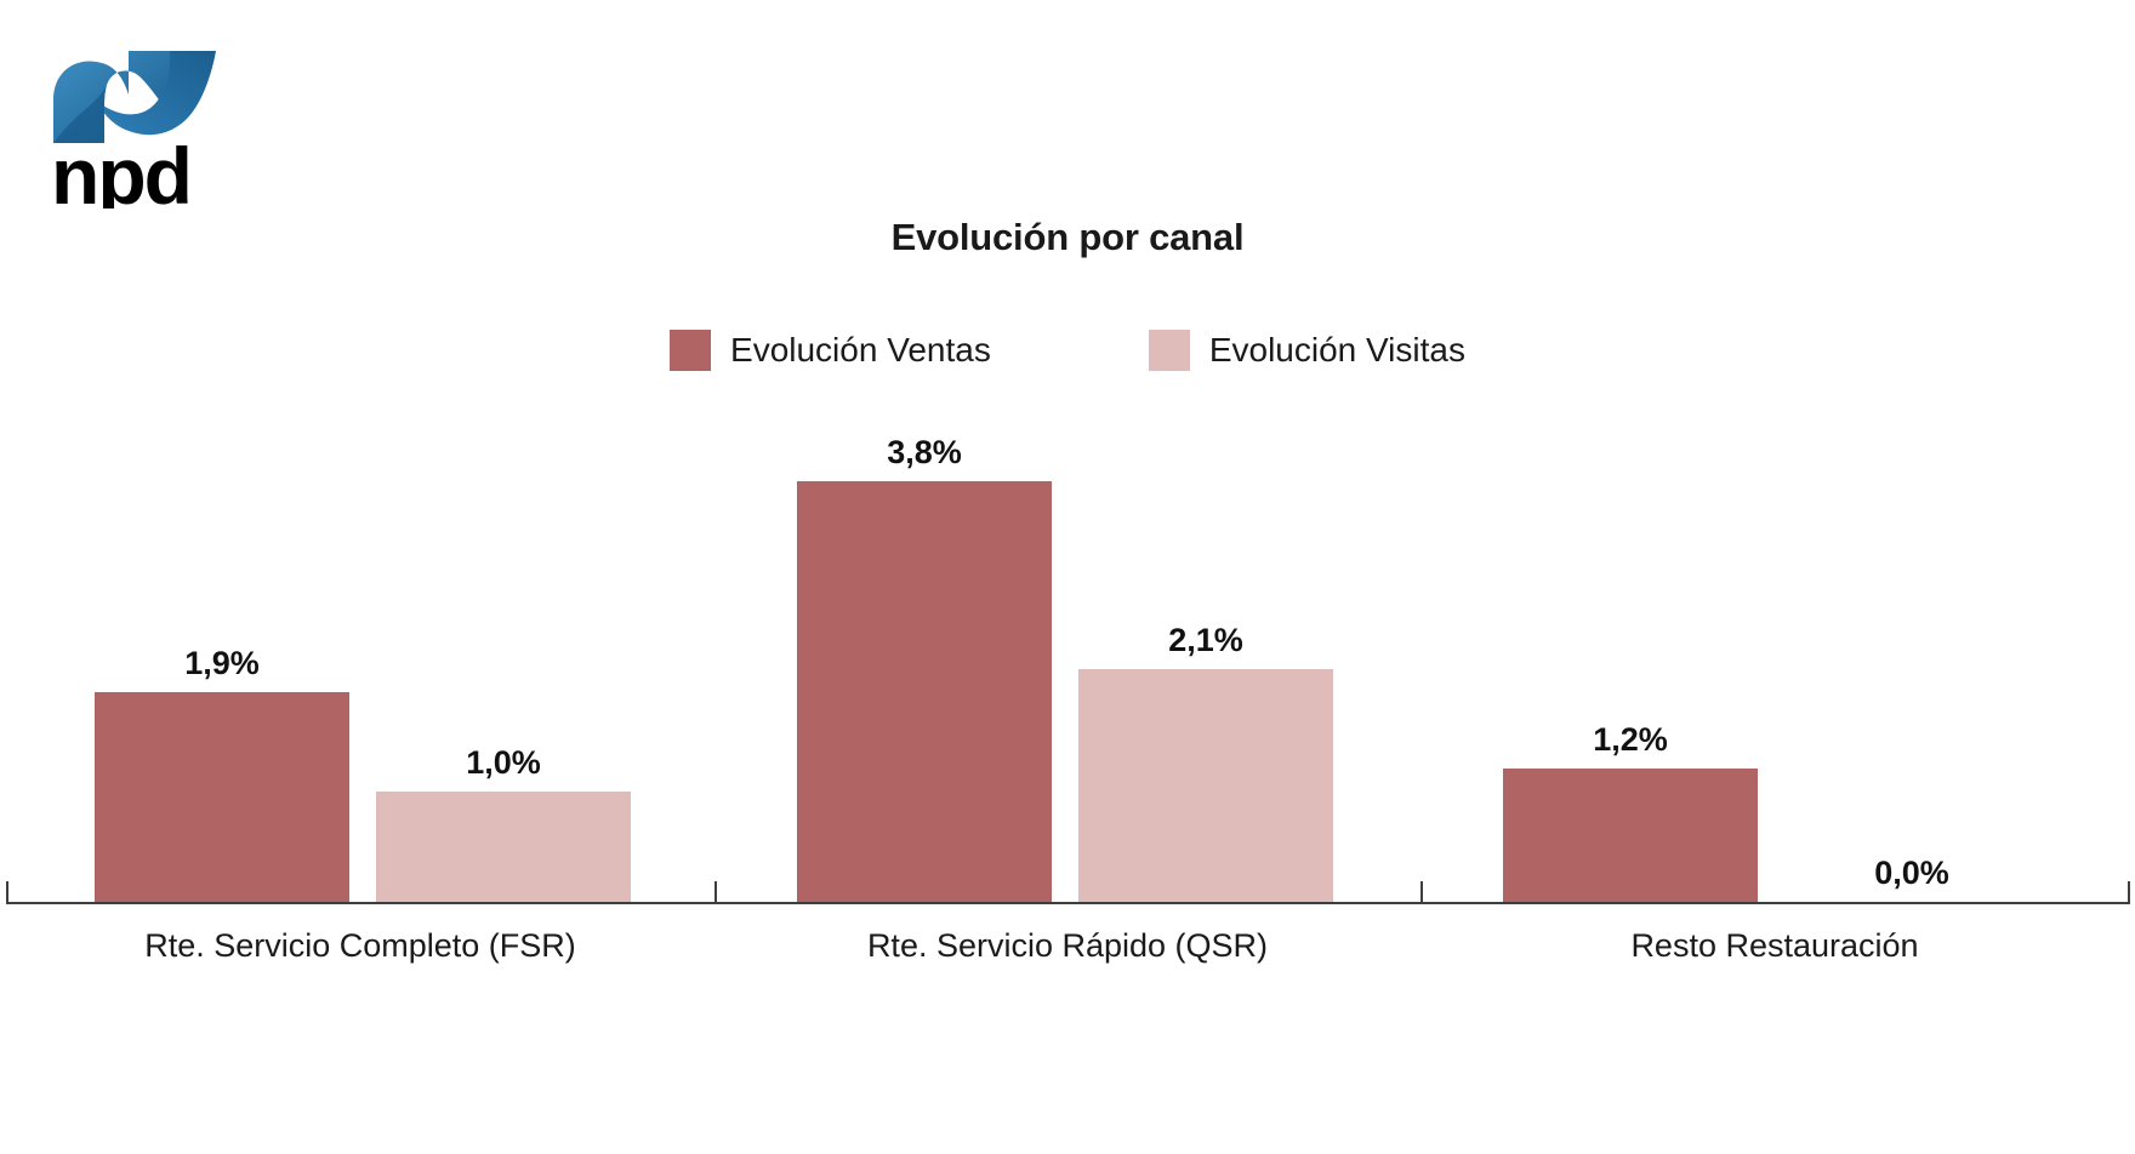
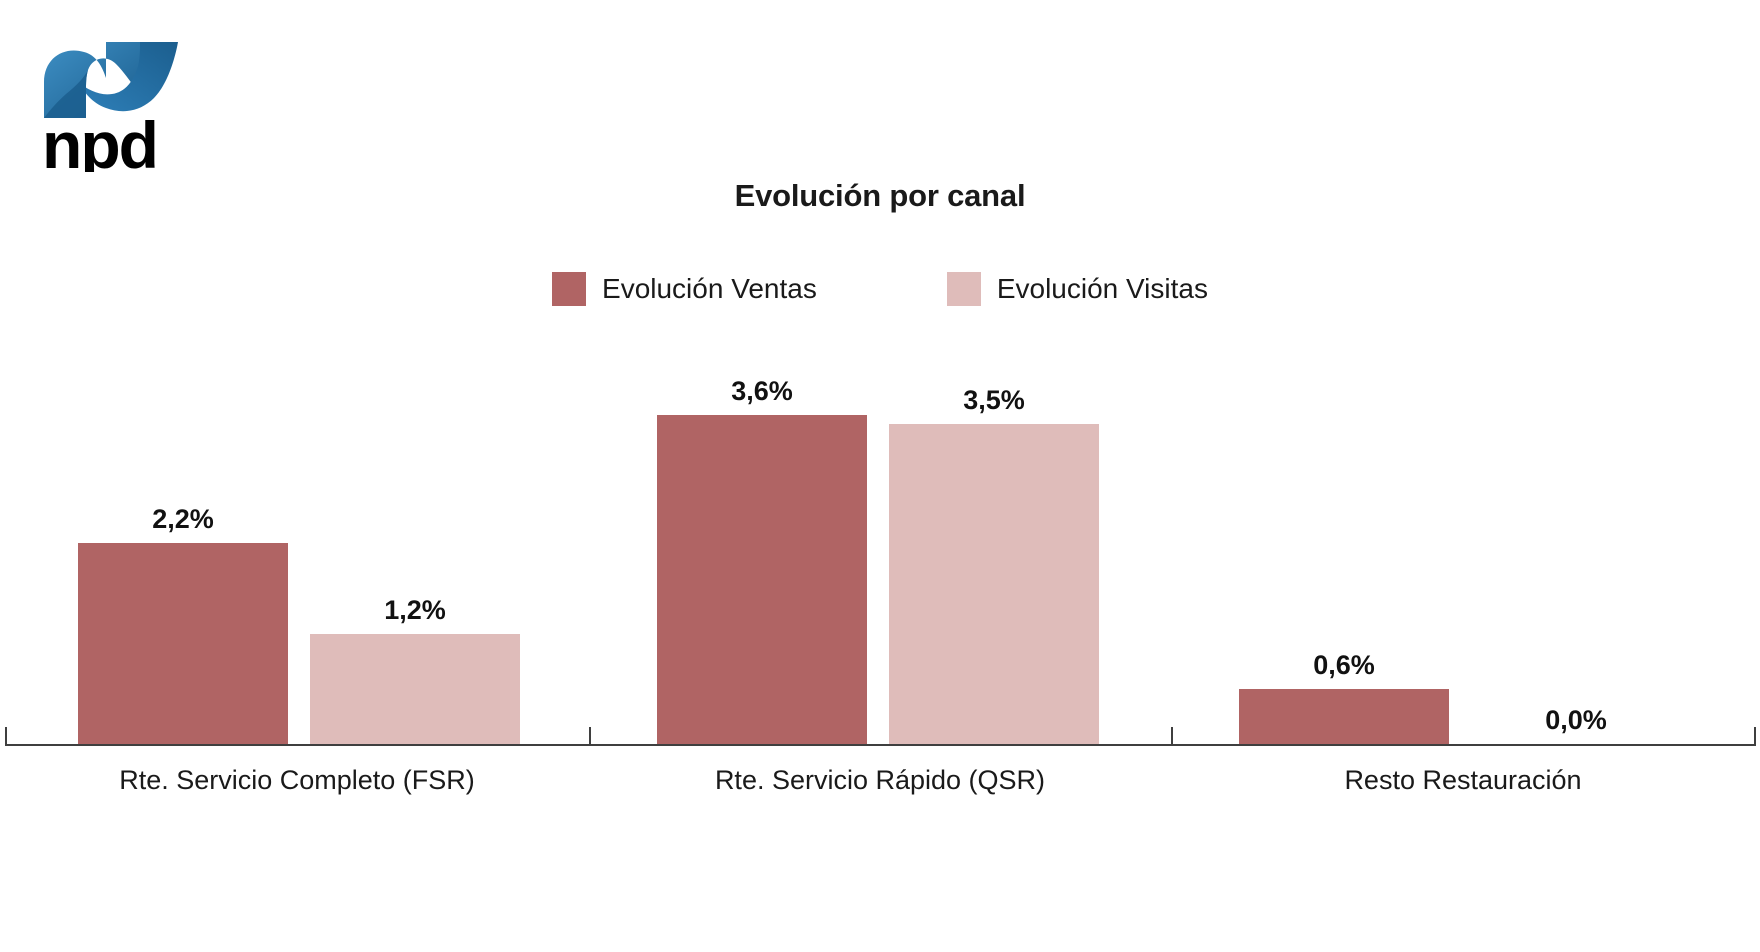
Evolución Ventas/Rte. Servicio Completo (FSR): 1,9% -> 2,2%
Evolución Visitas/Rte. Servicio Completo (FSR): 1,0% -> 1,2%
Evolución Ventas/Rte. Servicio Rápido (QSR): 3,8% -> 3,6%
Evolución Visitas/Rte. Servicio Rápido (QSR): 2,1% -> 3,5%
Evolución Ventas/Resto Restauración: 1,2% -> 0,6%
